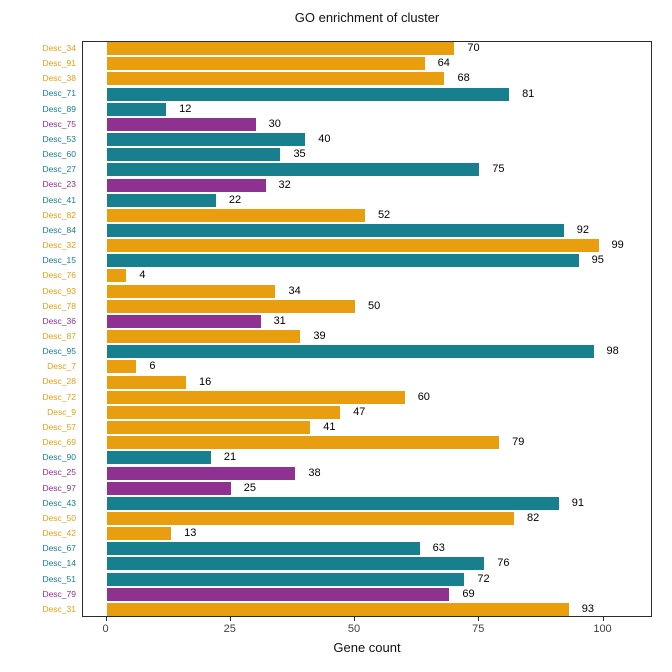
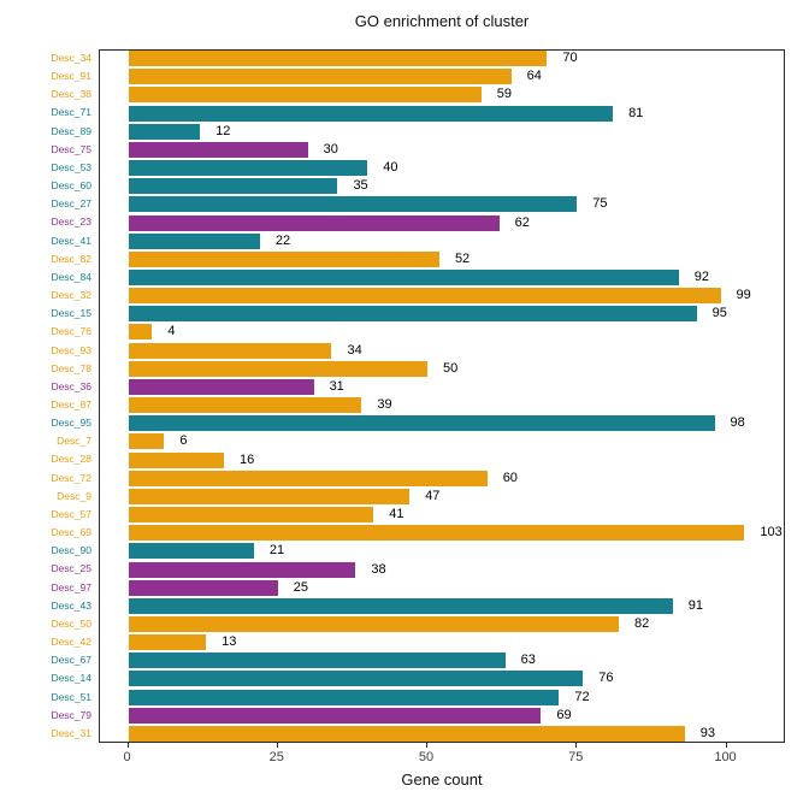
Desc_38: 68 -> 59
Desc_23: 32 -> 62
Desc_69: 79 -> 103
